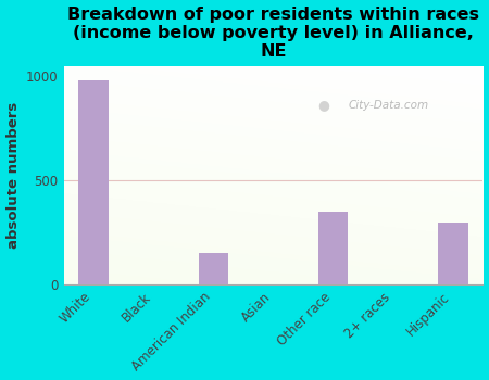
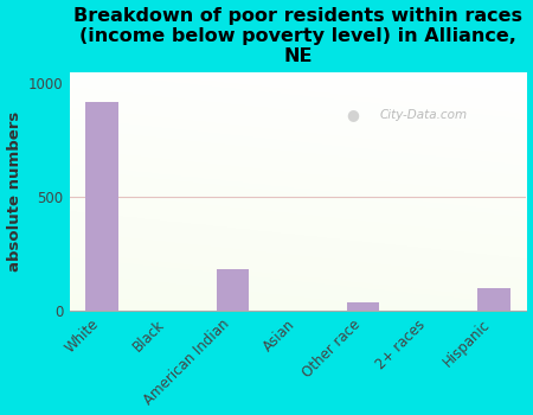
White: 980 -> 920
American Indian: 150 -> 180
Other race: 350 -> 40
Hispanic: 300 -> 100
